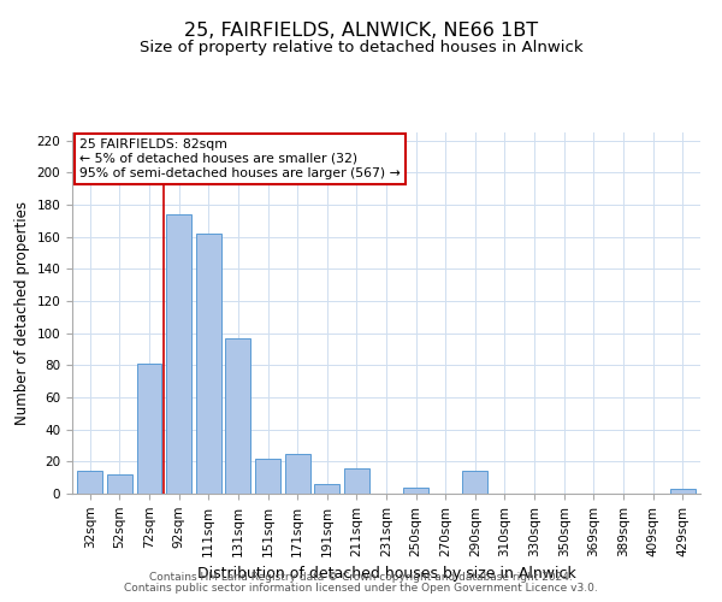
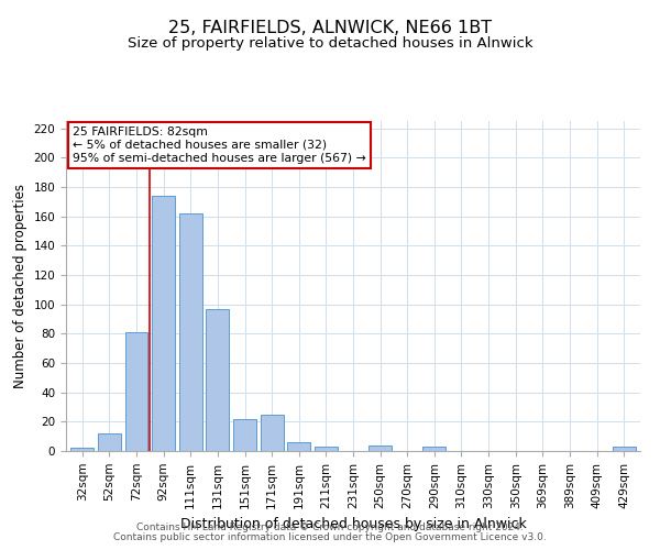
32sqm: 14 -> 2
211sqm: 16 -> 3
290sqm: 14 -> 3
